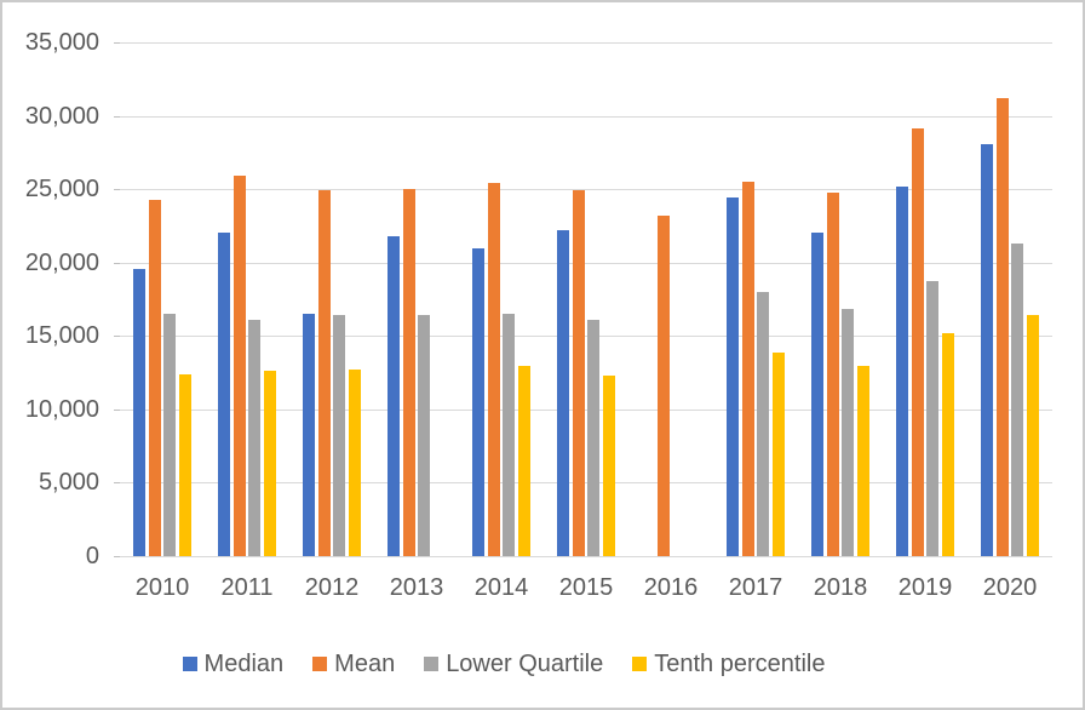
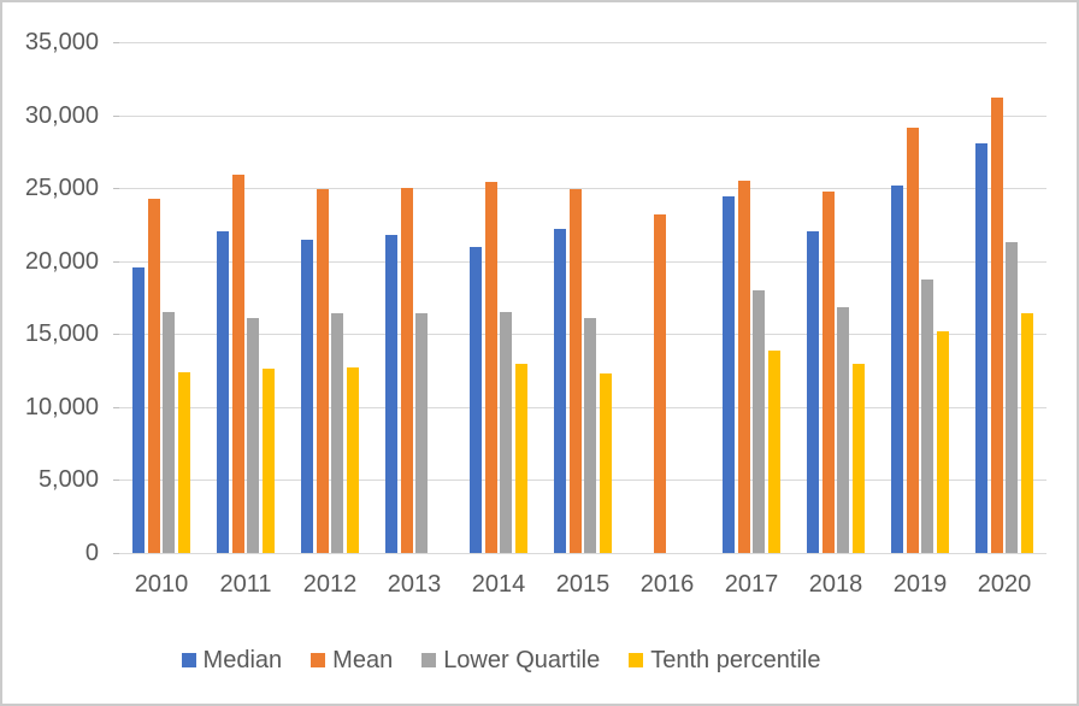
Median/2012: 16500 -> 21500
